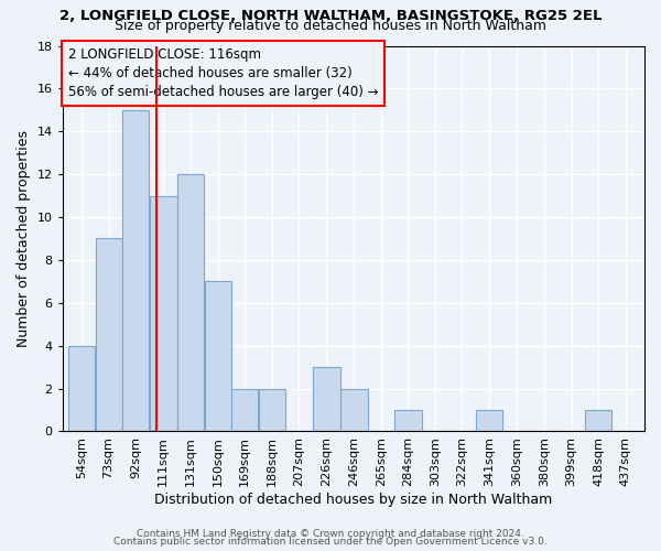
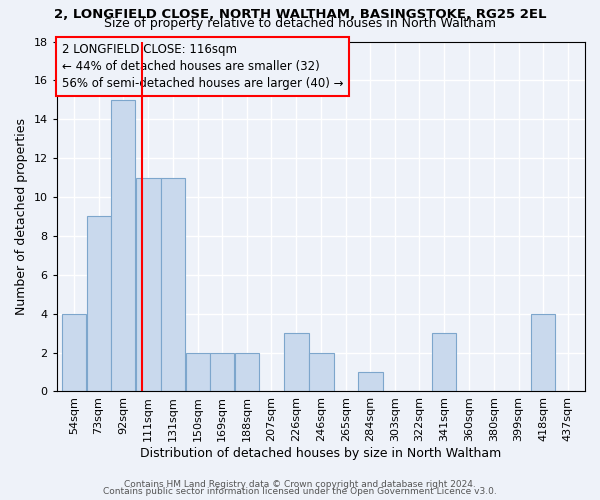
131sqm: 12 -> 11
150sqm: 7 -> 2
341sqm: 1 -> 3
418sqm: 1 -> 4
